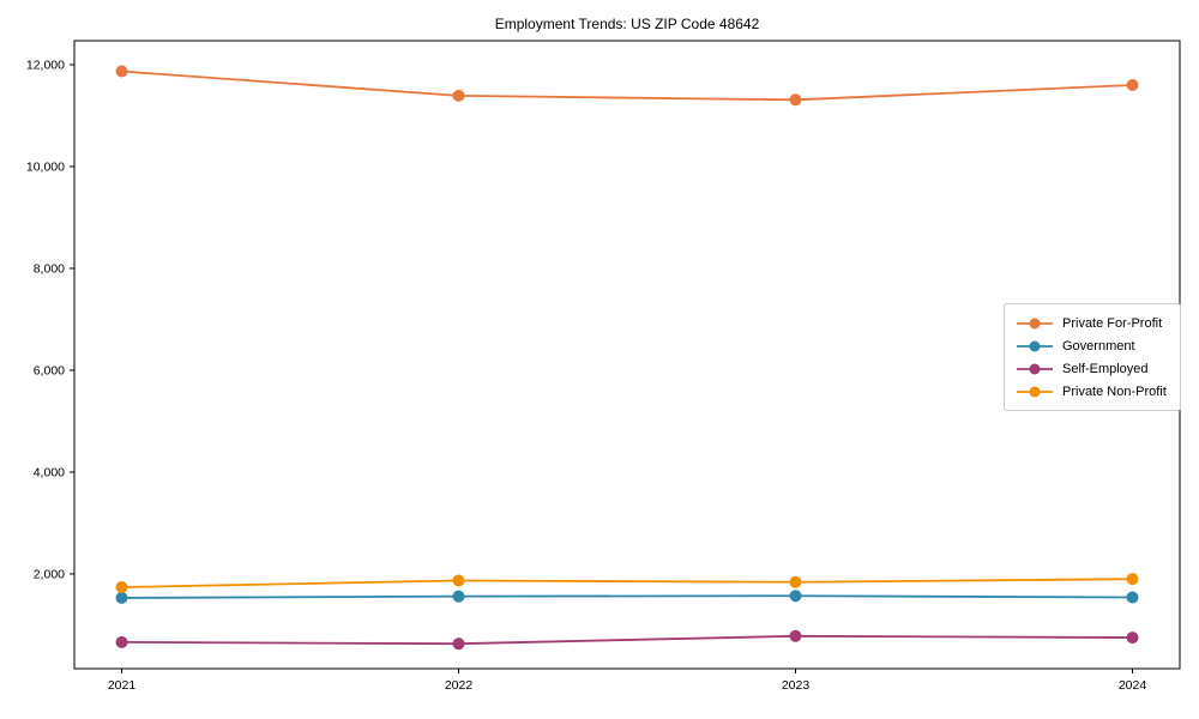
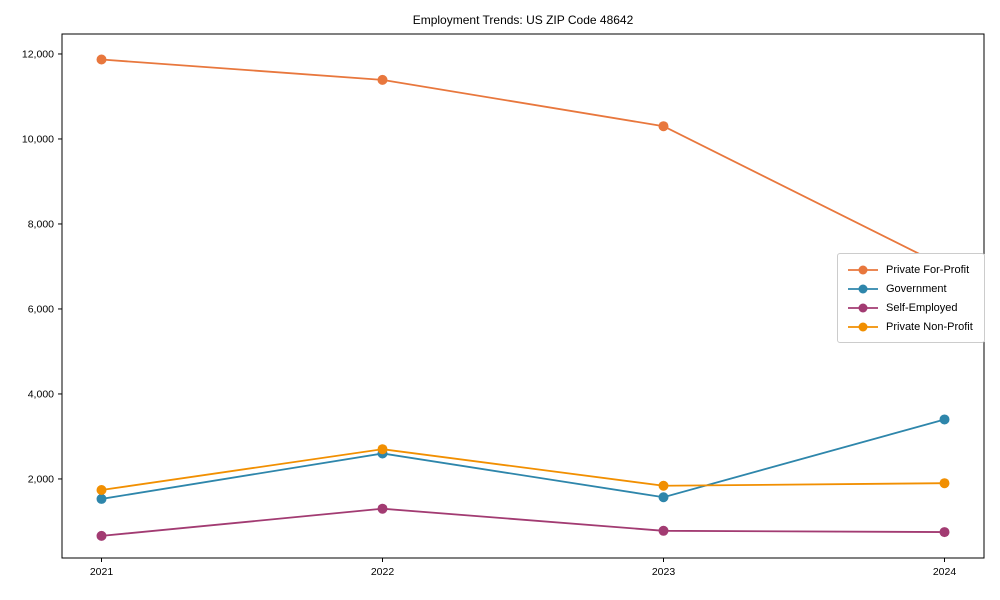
Government/2022: 1600 -> 2600
Self-Employed/2022: 600 -> 1300
Private Non-Profit/2022: 1900 -> 2700
Private For-Profit/2023: 11300 -> 10300
Private For-Profit/2024: 11600 -> 7000
Government/2024: 1500 -> 3400
